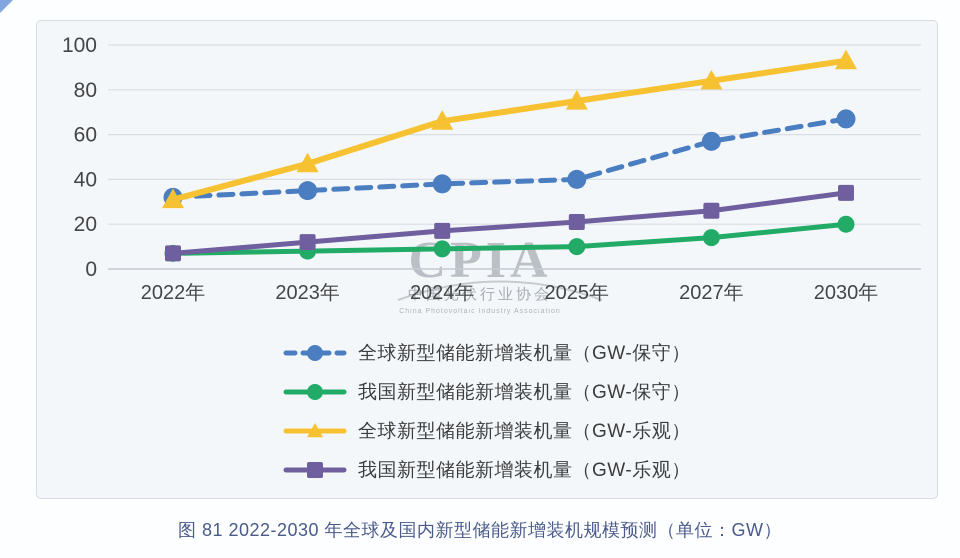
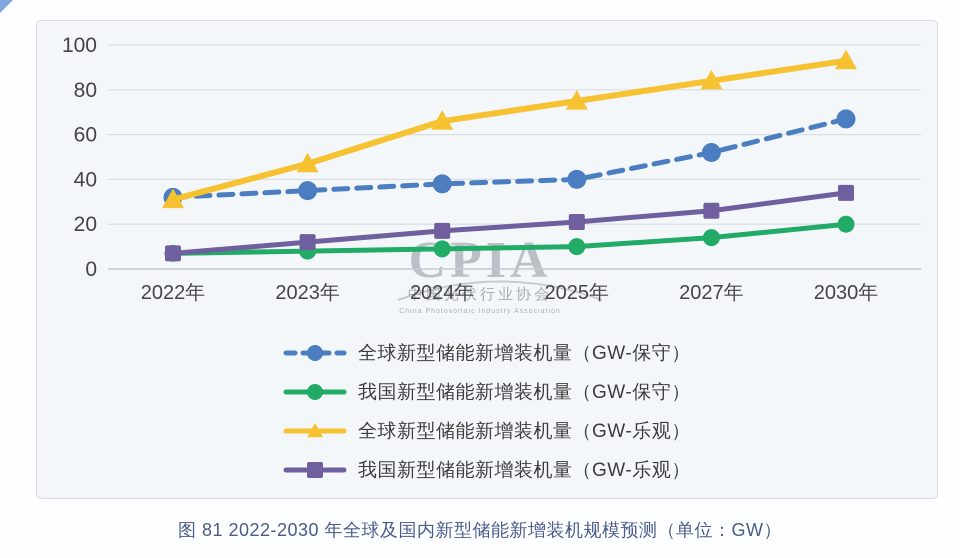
全球新型储能新增装机量（GW-保守）/2027年: 57 -> 52
